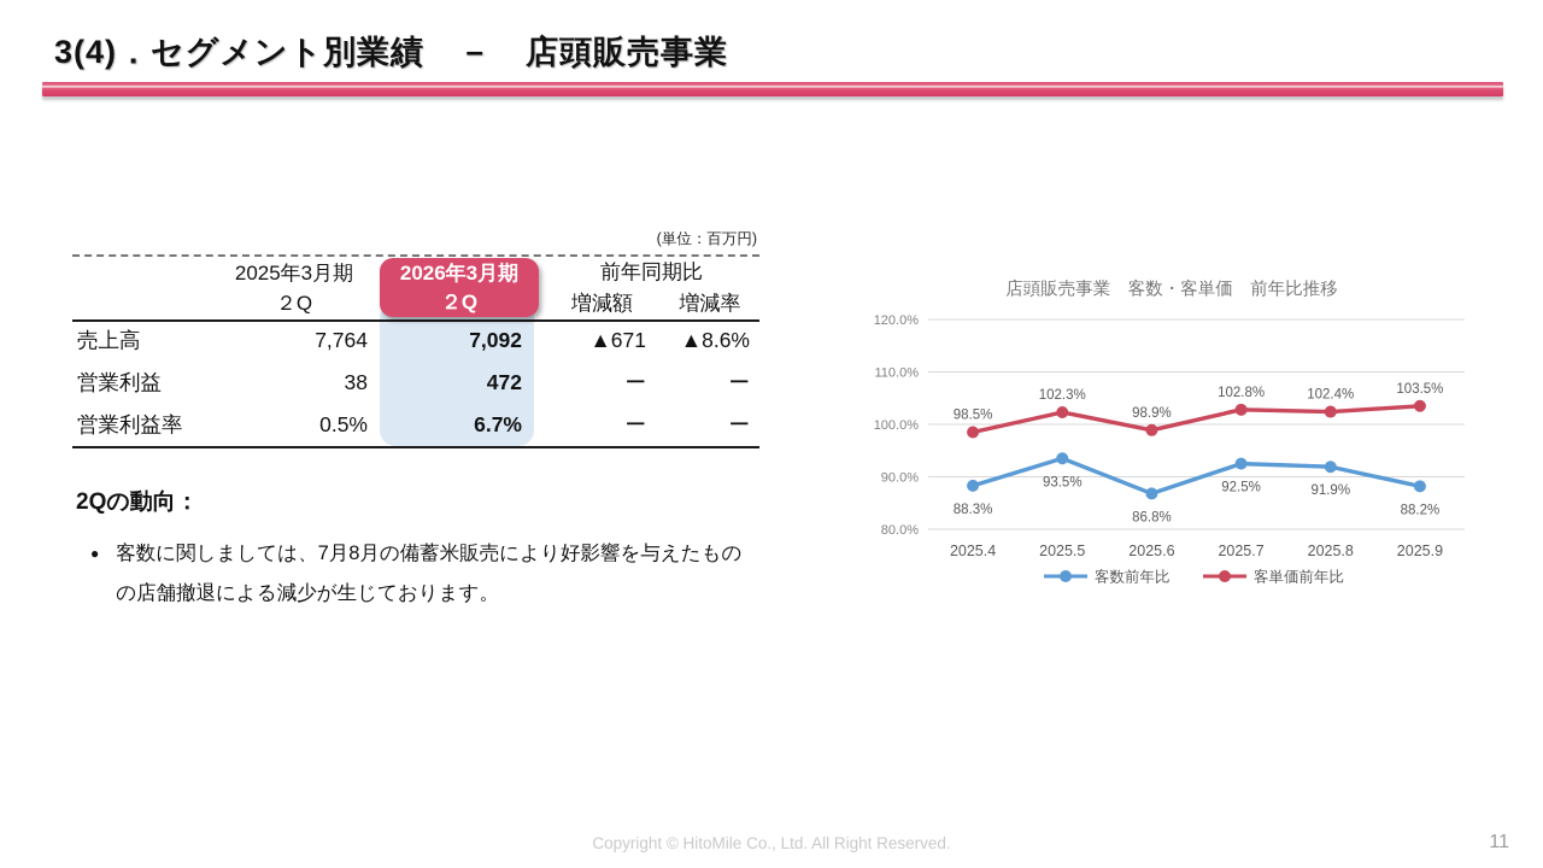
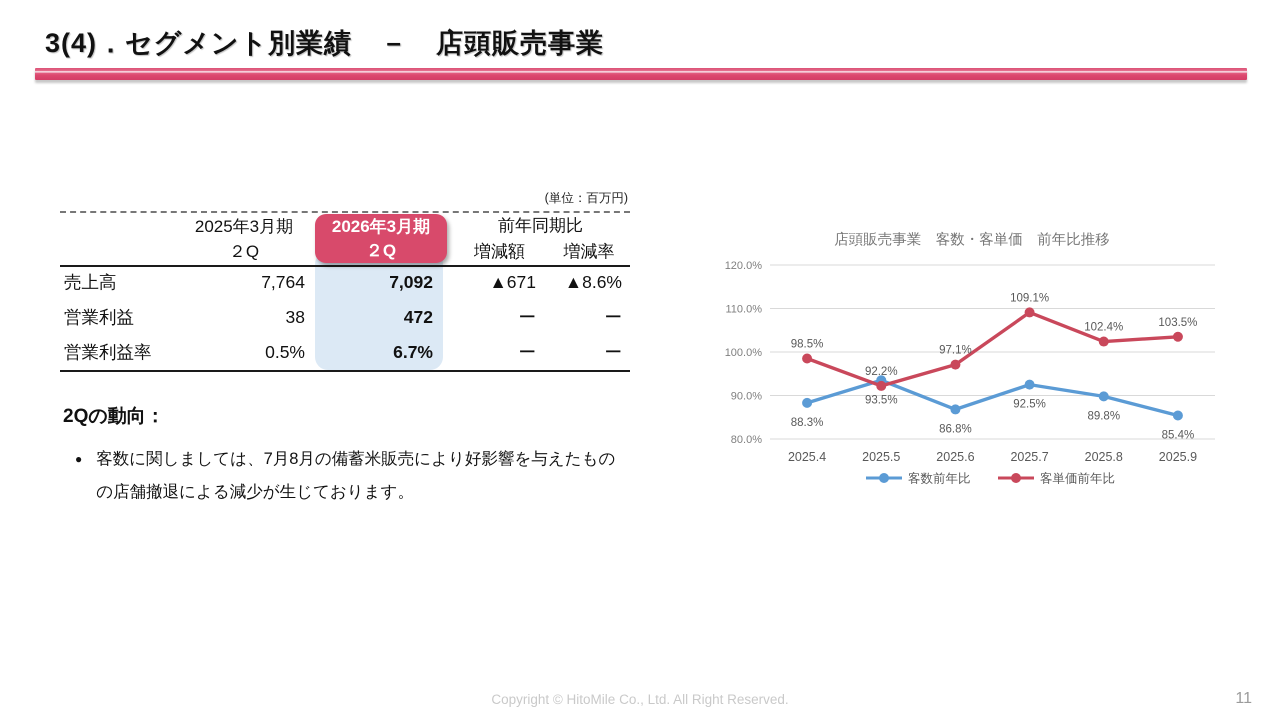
客単価前年比/2025.5: 102.3% -> 92.2%
客単価前年比/2025.6: 98.9% -> 97.1%
客単価前年比/2025.7: 102.8% -> 109.1%
客数前年比/2025.8: 91.9% -> 89.8%
客数前年比/2025.9: 88.2% -> 85.4%
